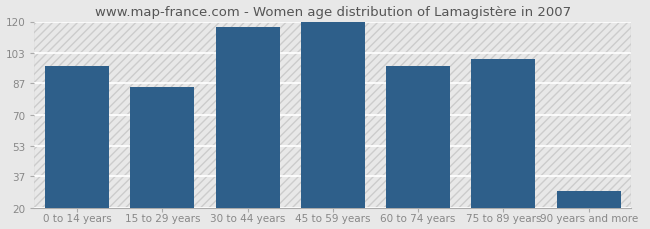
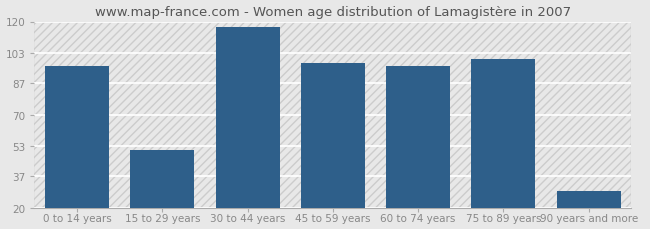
15 to 29 years: 85 -> 51
45 to 59 years: 120 -> 98
